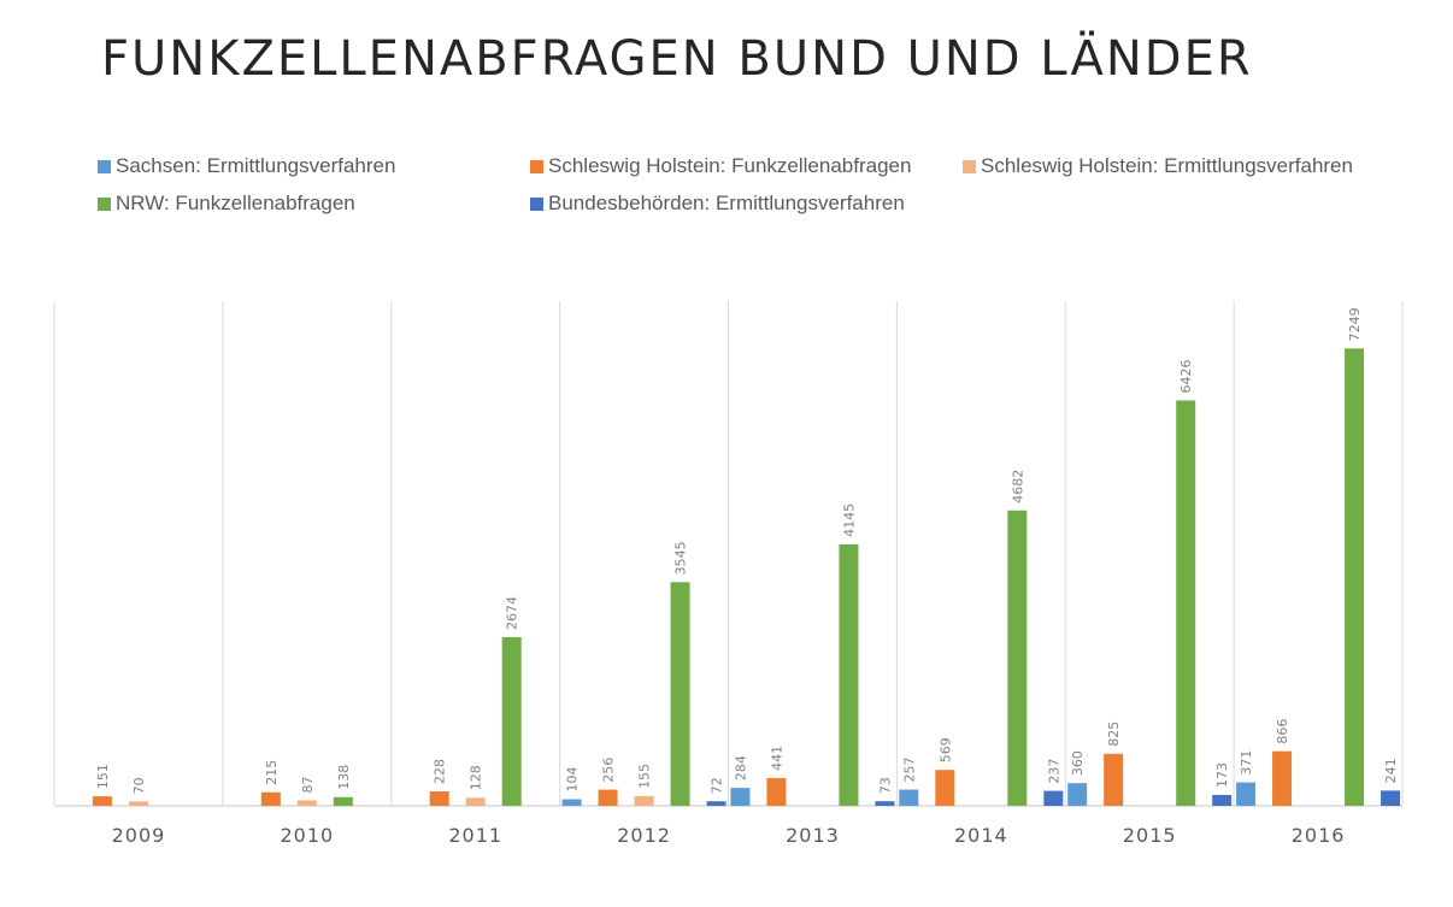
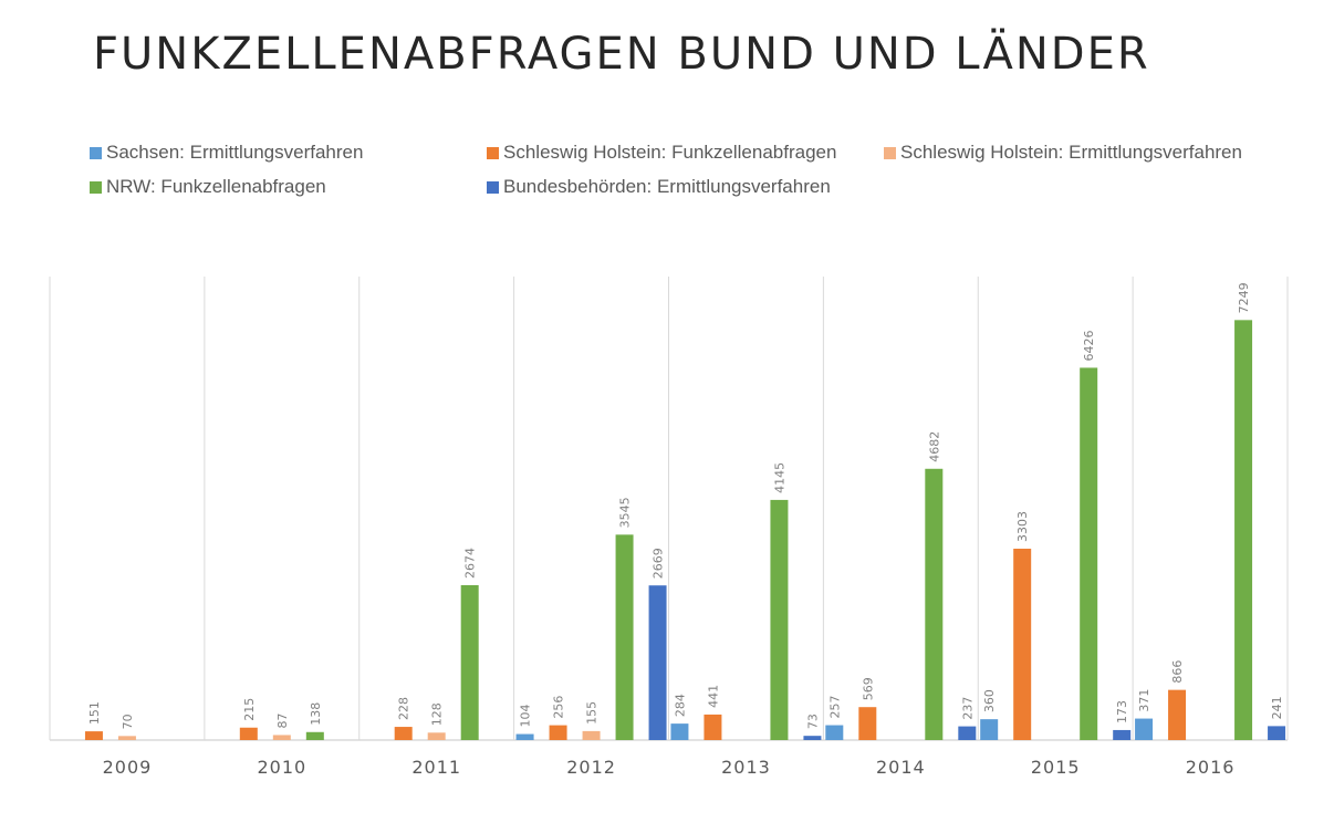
Bundesbehörden: Ermittlungsverfahren/2012: 72 -> 2669
Schleswig Holstein: Funkzellenabfragen/2015: 825 -> 3303
